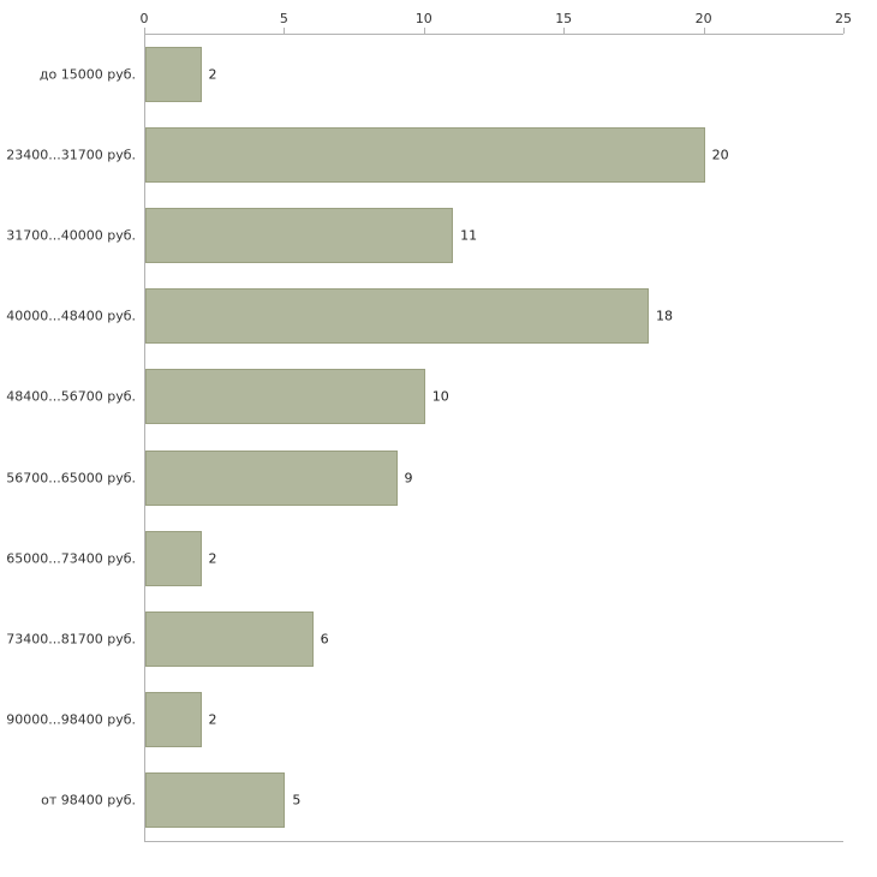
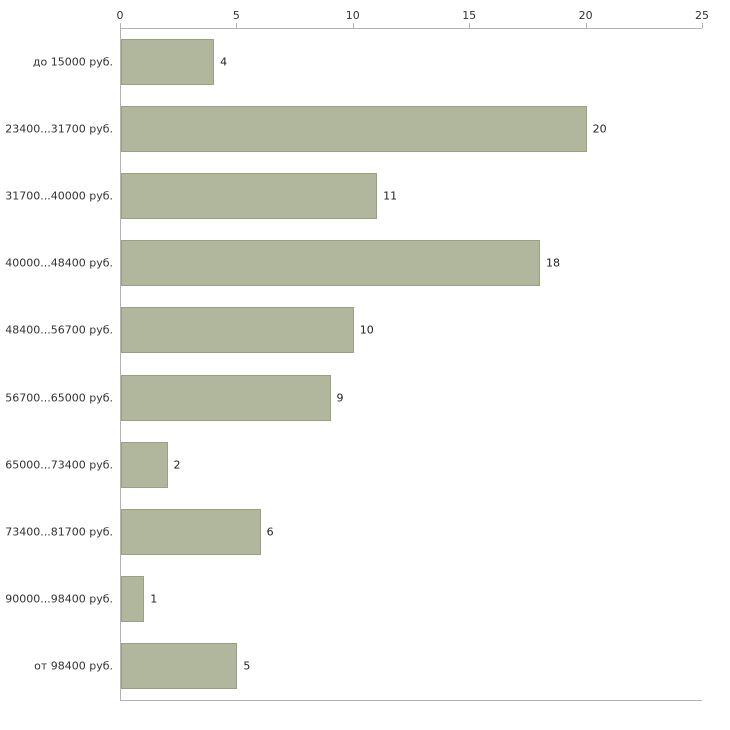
до 15000 руб.: 2 -> 4
90000...98400 руб.: 2 -> 1
